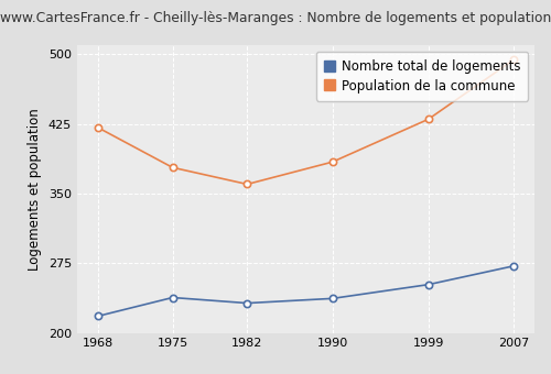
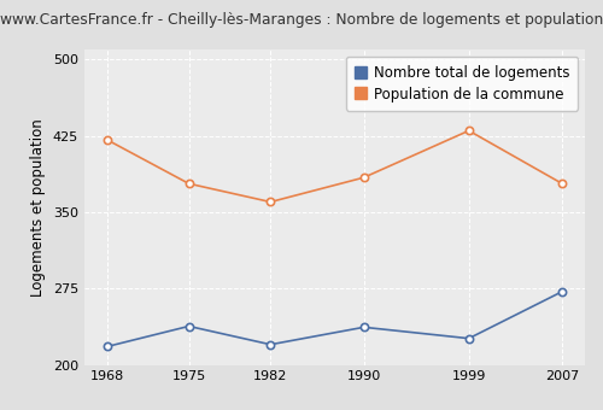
Nombre total de logements/1982: 232 -> 220
Nombre total de logements/1999: 252 -> 226
Population de la commune/2007: 494 -> 378
